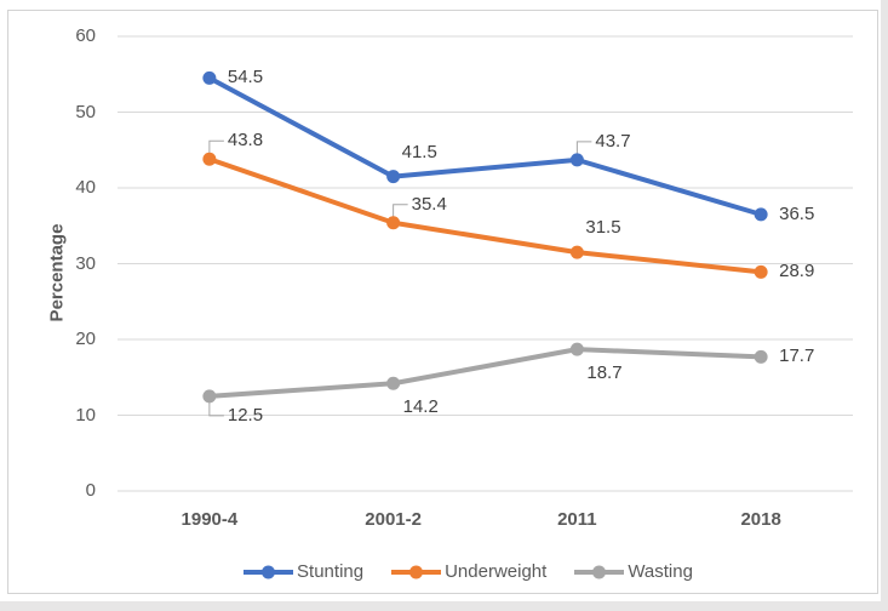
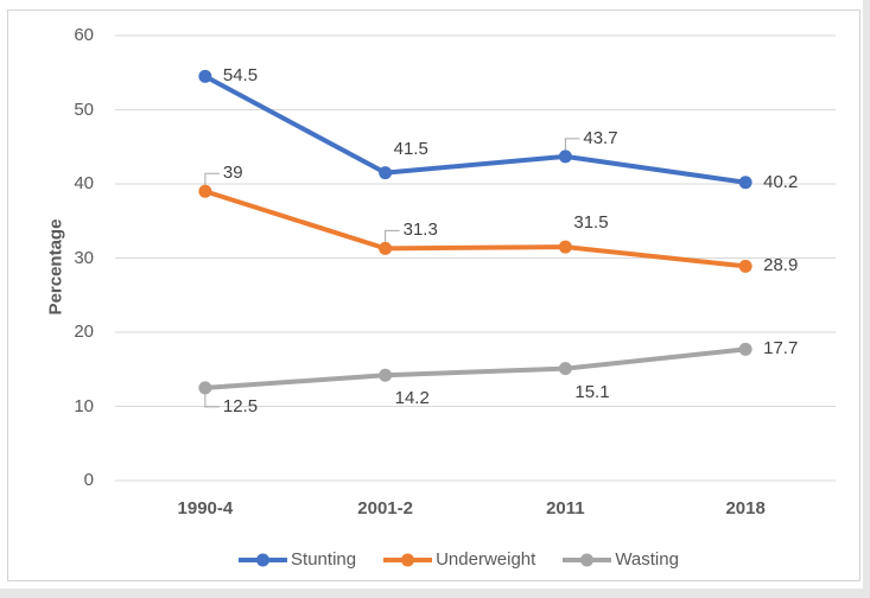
Underweight/1990-4: 43.8 -> 39
Underweight/2001-2: 35.4 -> 31.3
Wasting/2011: 18.7 -> 15.1
Stunting/2018: 36.5 -> 40.2
